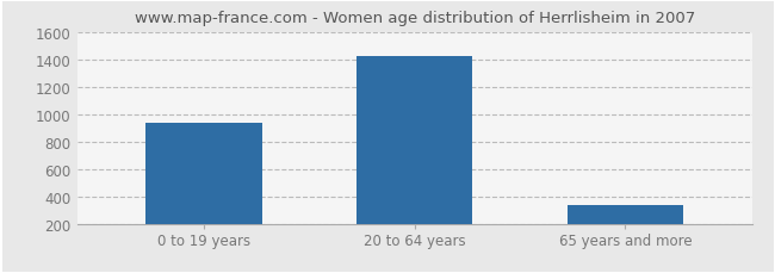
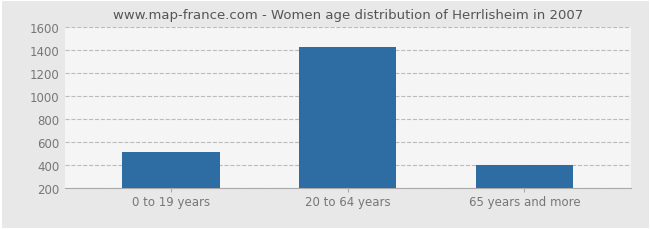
0 to 19 years: 940 -> 510
65 years and more: 340 -> 400
